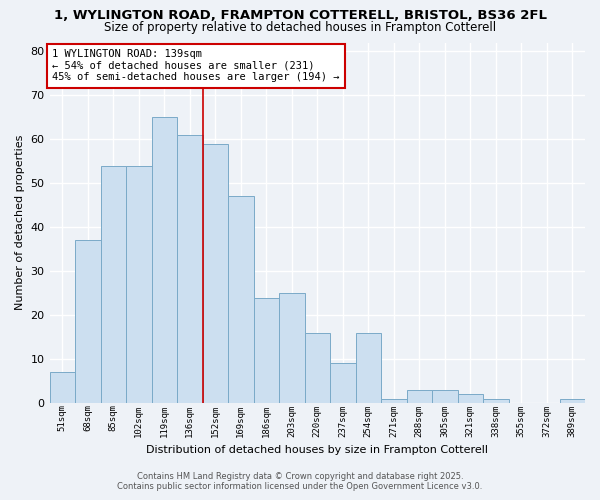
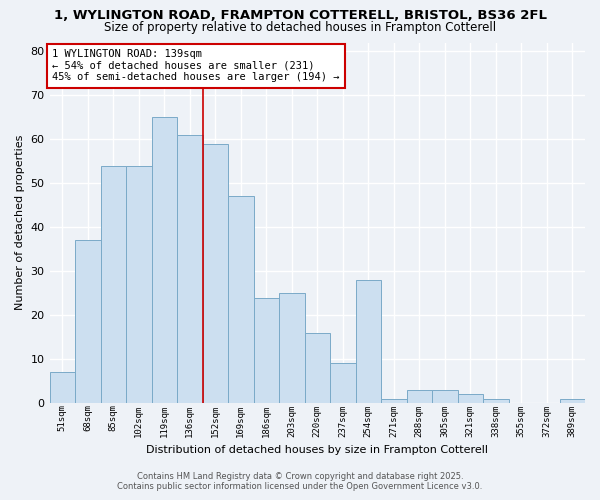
254sqm: 16 -> 28
